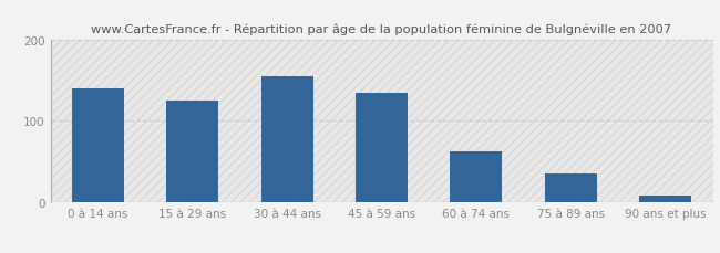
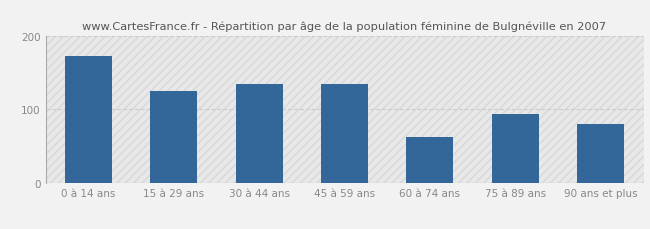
0 à 14 ans: 140 -> 172
30 à 44 ans: 155 -> 134
75 à 89 ans: 35 -> 94
90 ans et plus: 8 -> 80
